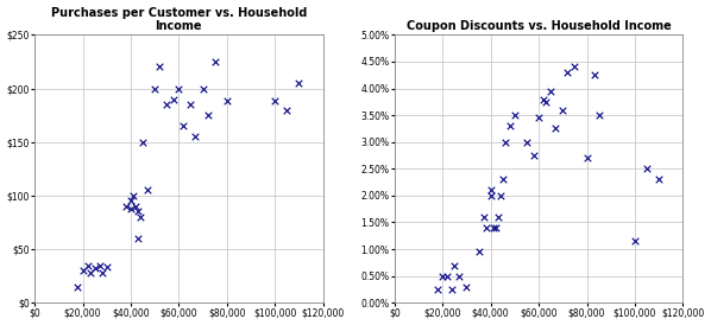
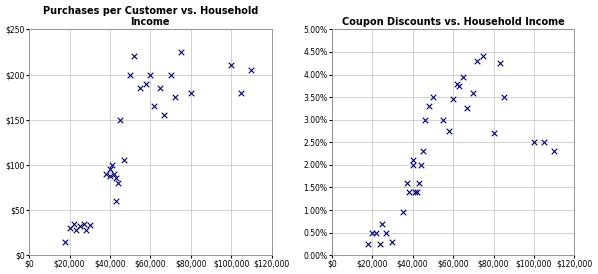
Purchases per Customer vs. Household Income/$80,000: $188 -> $180
Purchases per Customer vs. Household Income/$100,000: $188 -> $210
Coupon Discounts vs. Household Income/$100,000: 1.15% -> 2.50%
